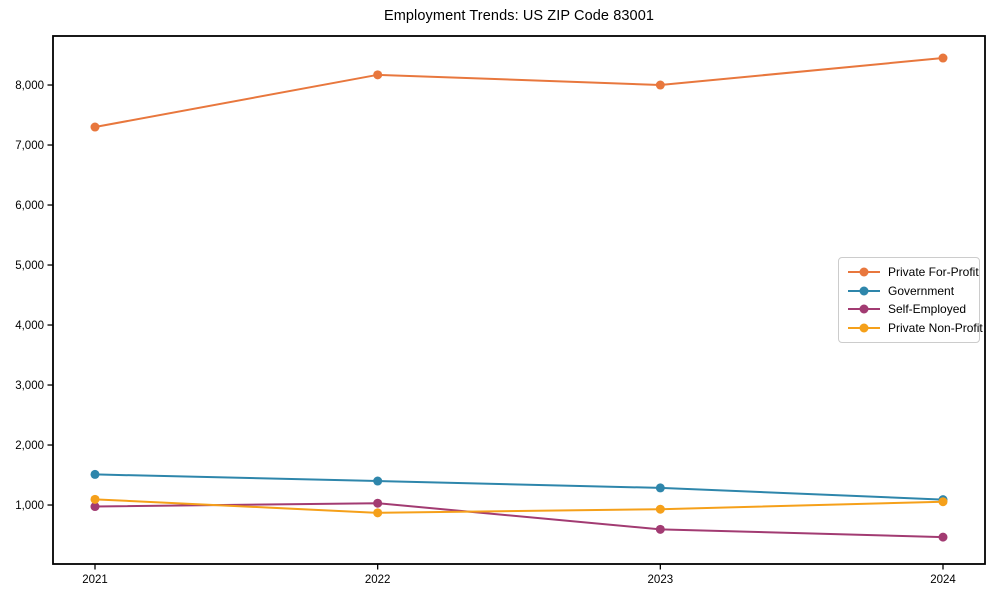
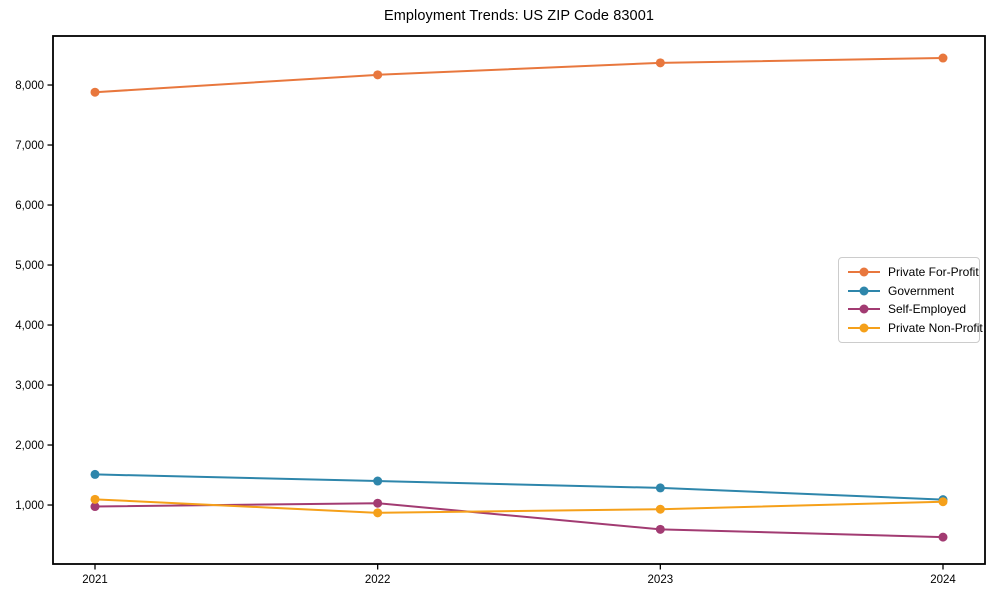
Private For-Profit/2021: 7300 -> 7900
Private For-Profit/2023: 8000 -> 8400
